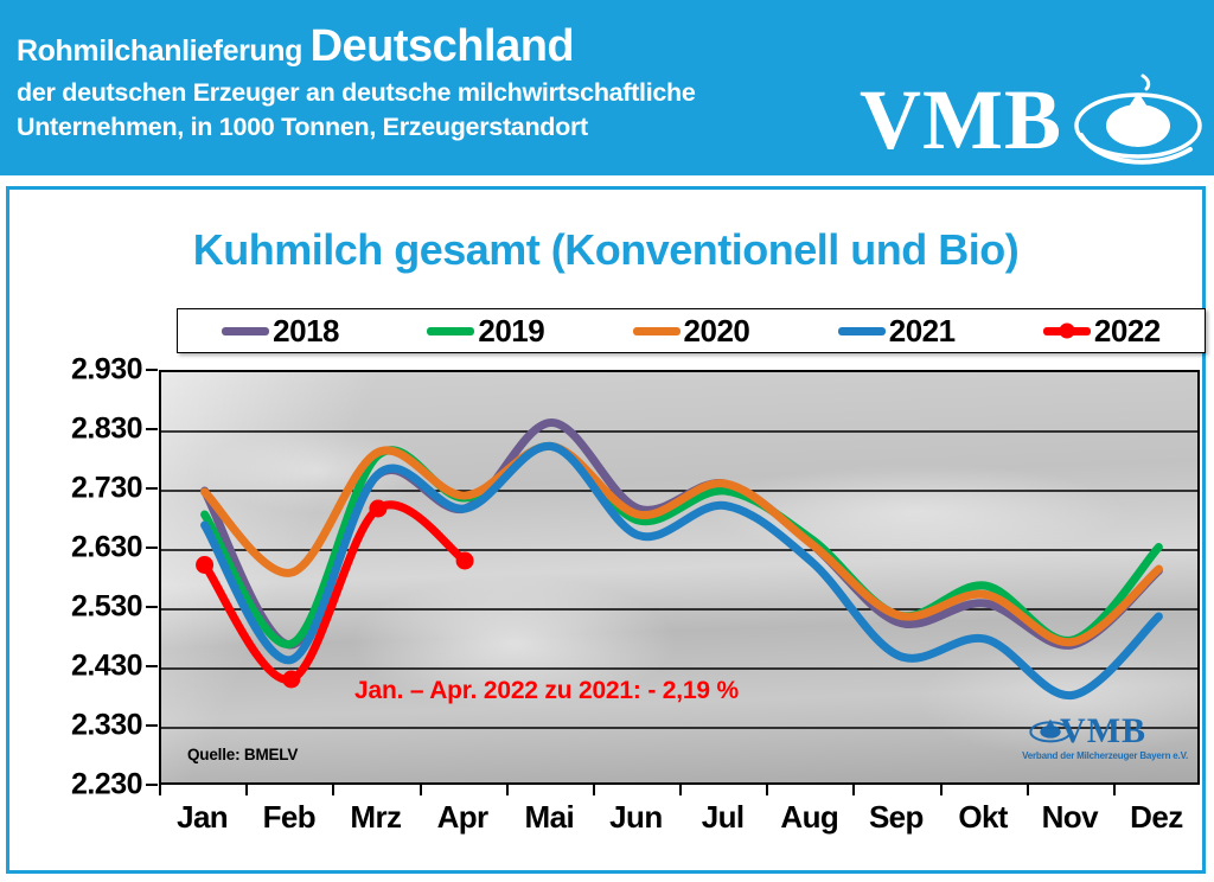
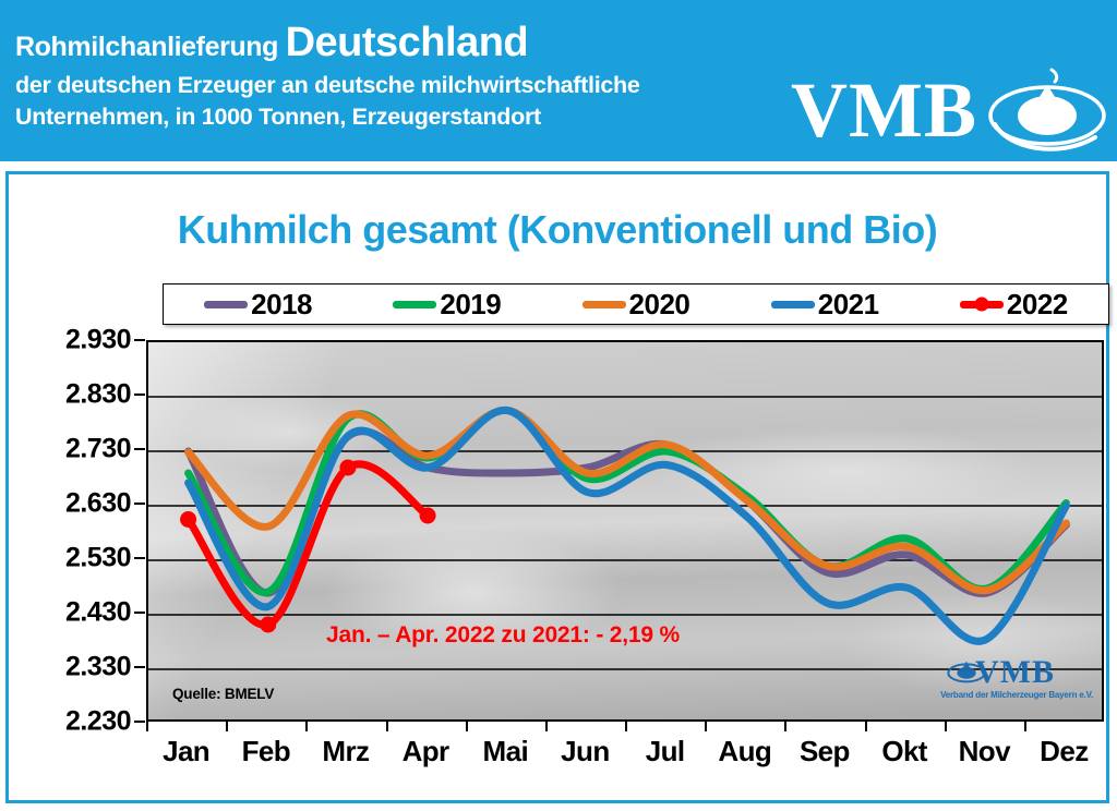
2018/Mai: 2840 -> 2690
2021/Dez: 2520 -> 2630
